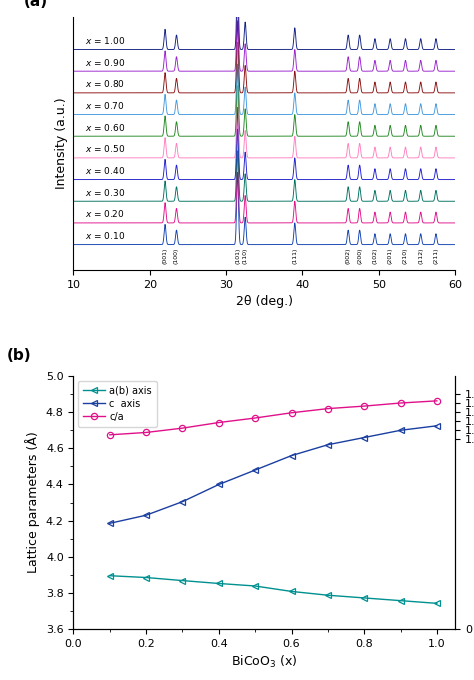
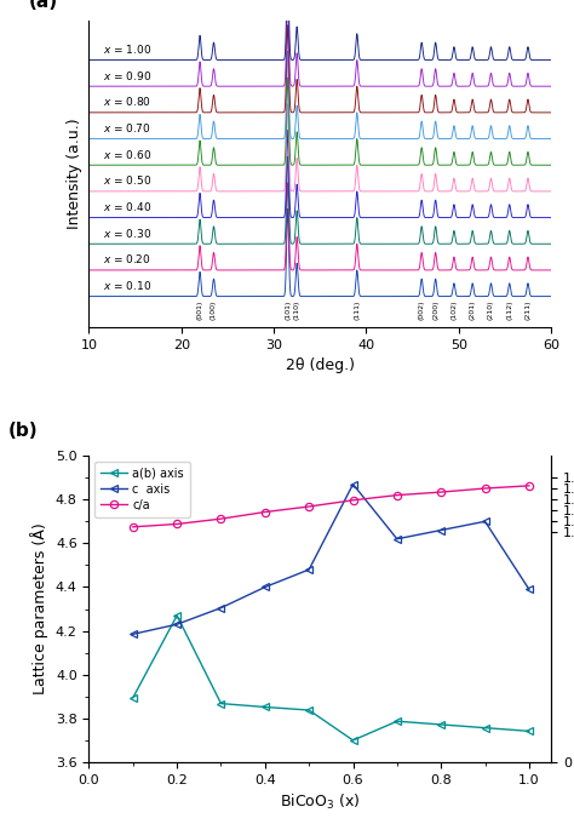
a(b) axis/0.2: 3.88 -> 4.27
a(b) axis/0.6: 3.81 -> 3.70
c axis/0.6: 4.56 -> 4.87
c axis/1.0: 4.72 -> 4.39
